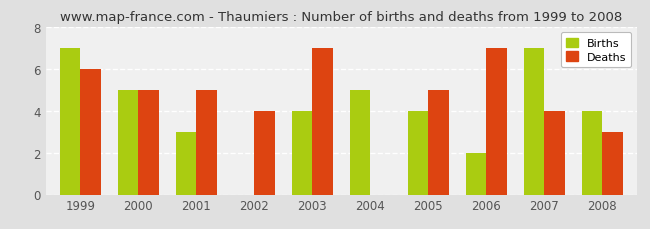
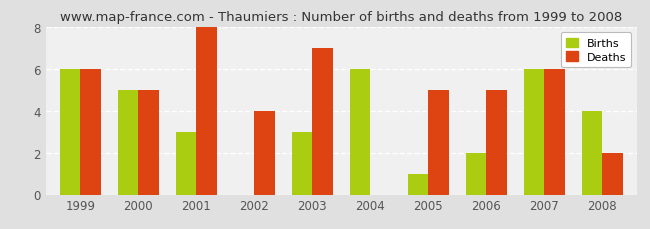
Births/1999: 7 -> 6
Deaths/2001: 5 -> 8
Births/2003: 4 -> 3
Births/2004: 5 -> 6
Births/2005: 4 -> 1
Deaths/2006: 7 -> 5
Births/2007: 7 -> 6
Deaths/2007: 4 -> 6
Deaths/2008: 3 -> 2
